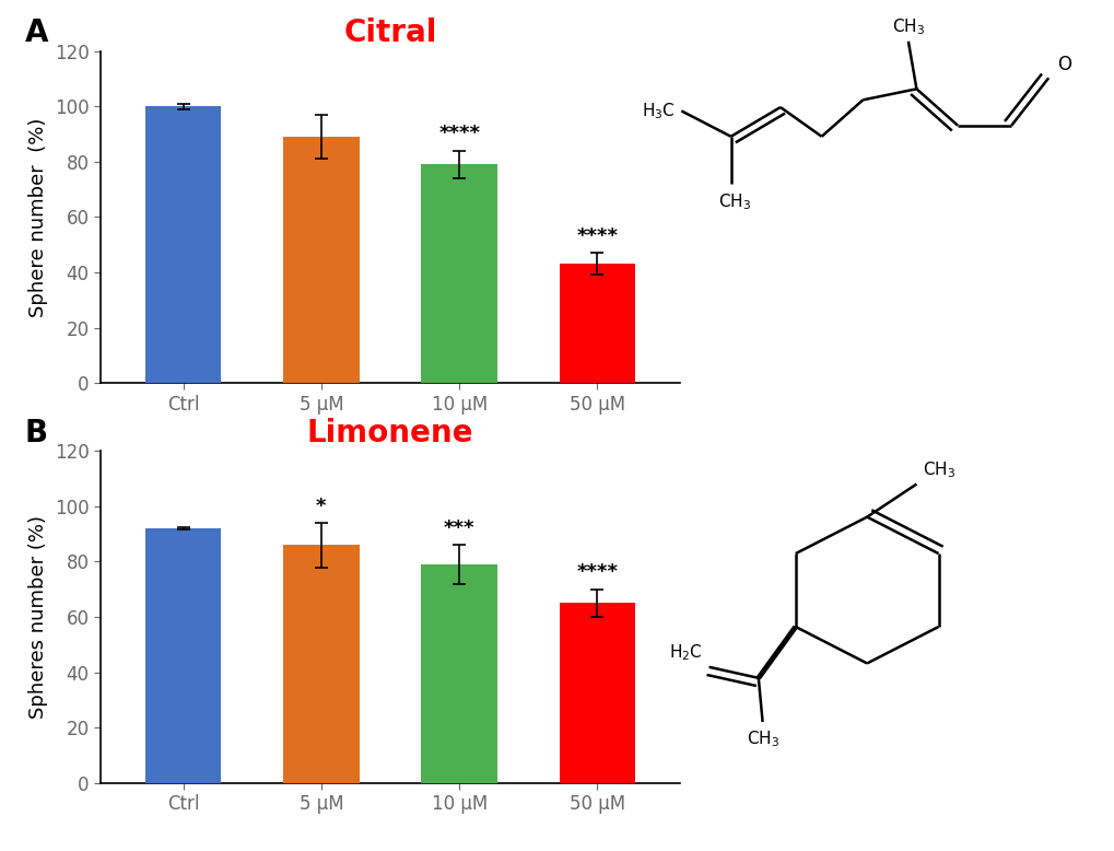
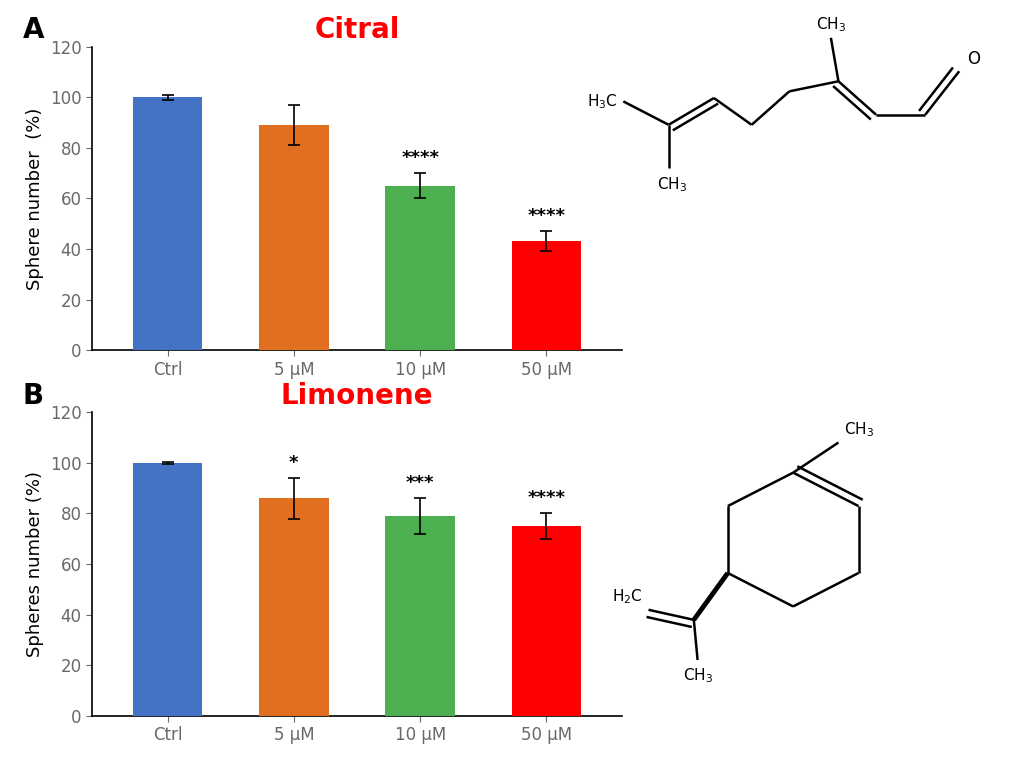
Citral/10 μM: 79 -> 65
Limonene/Ctrl: 92 -> 100
Limonene/50 μM: 65 -> 75
